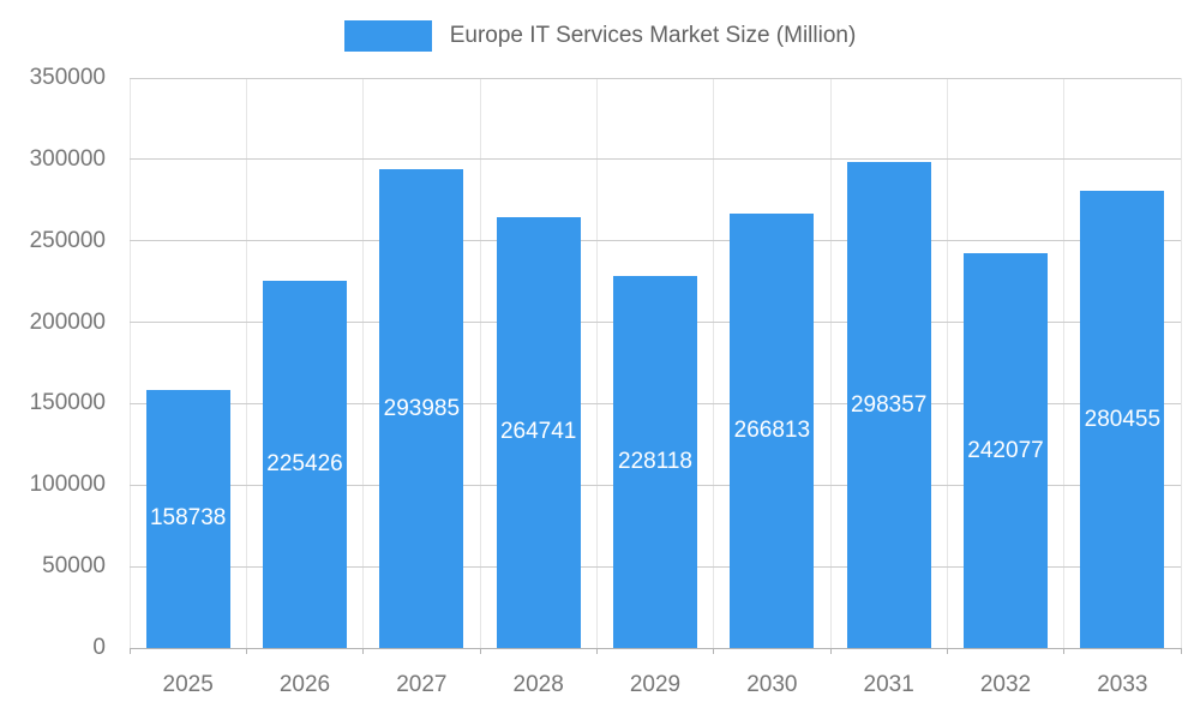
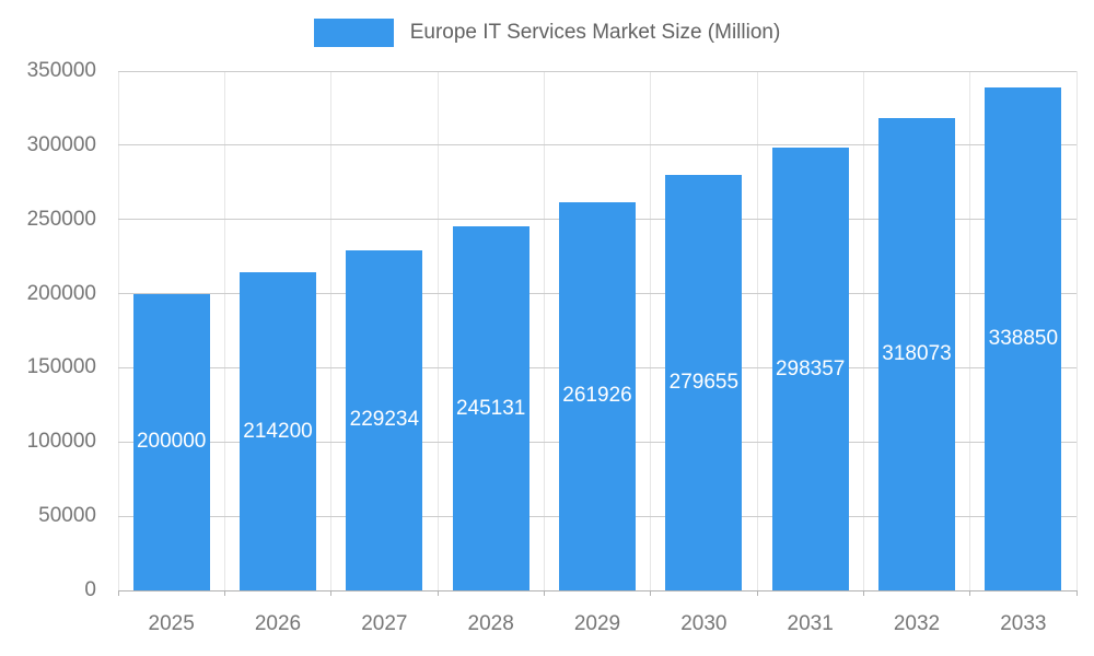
2025: 158738 -> 200000
2026: 225426 -> 214200
2027: 293985 -> 229234
2028: 264741 -> 245131
2029: 228118 -> 261926
2030: 266813 -> 279655
2032: 242077 -> 318073
2033: 280455 -> 338850
